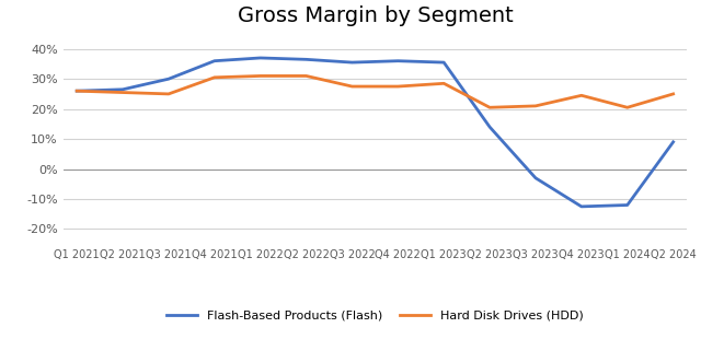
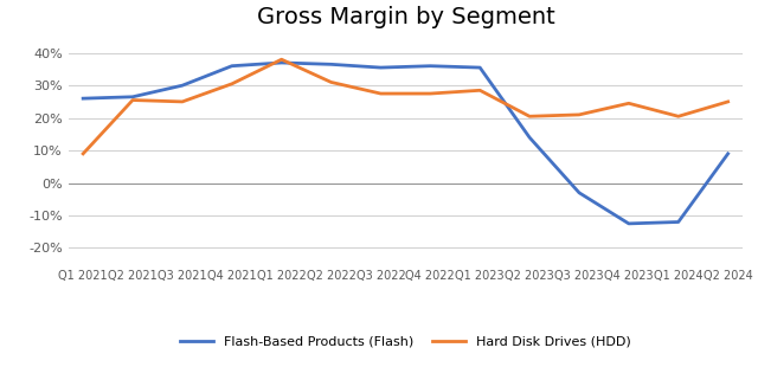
Hard Disk Drives (HDD)/Q1 2021: 26.0% -> 9.0%
Hard Disk Drives (HDD)/Q1 2022: 31.0% -> 38.0%
